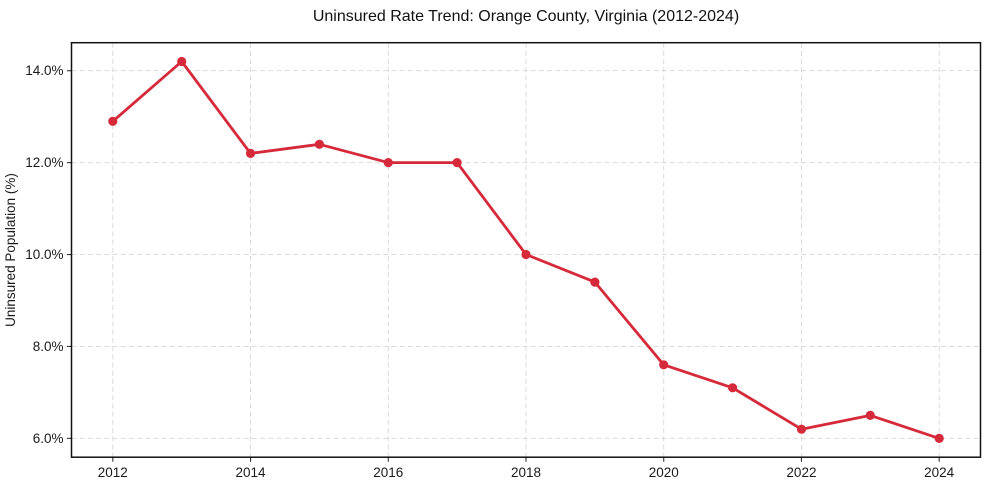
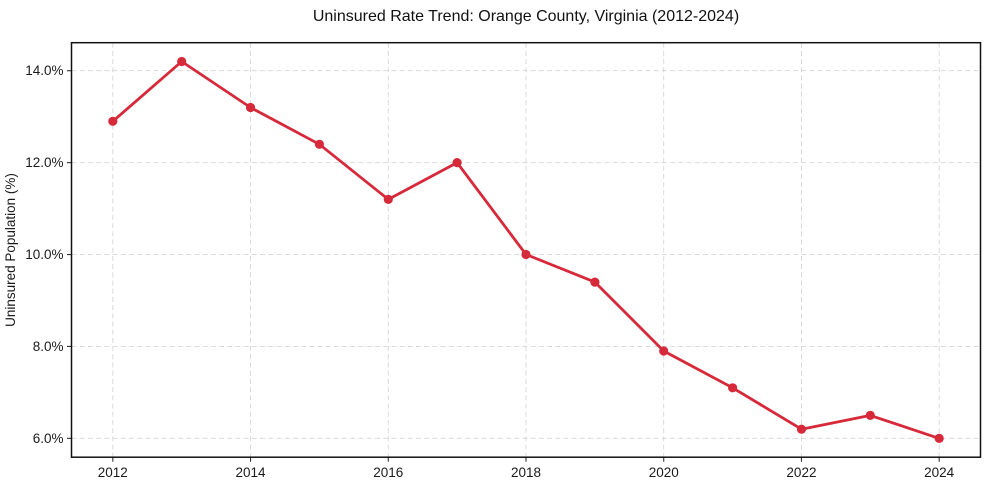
2014: 12.2% -> 13.2%
2016: 12.0% -> 11.2%
2020: 7.6% -> 7.9%
